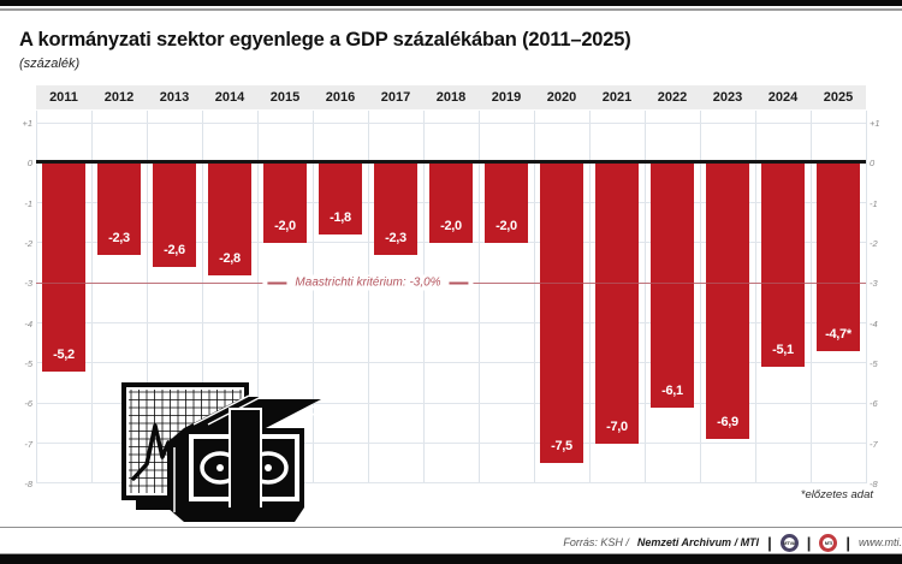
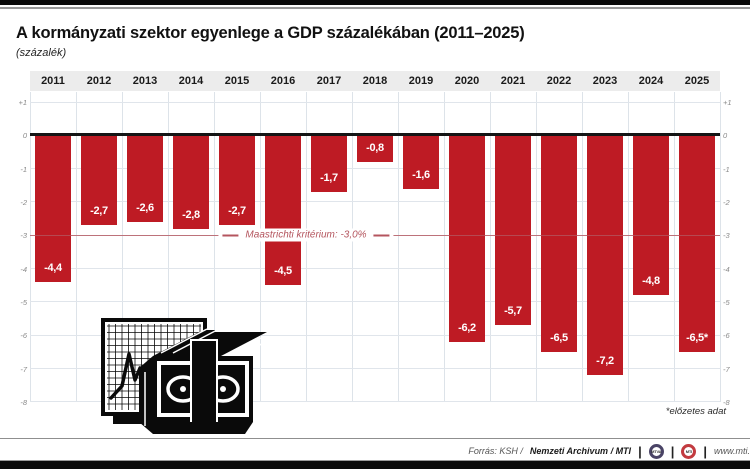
2011: -5,2 -> -4,4
2012: -2,3 -> -2,7
2015: -2,0 -> -2,7
2016: -1,8 -> -4,5
2017: -2,3 -> -1,7
2018: -2,0 -> -0,8
2019: -2,0 -> -1,6
2020: -7,5 -> -6,2
2021: -7,0 -> -5,7
2022: -6,1 -> -6,5
2023: -6,9 -> -7,2
2024: -5,1 -> -4,8
2025: -4,7 -> -6,5
